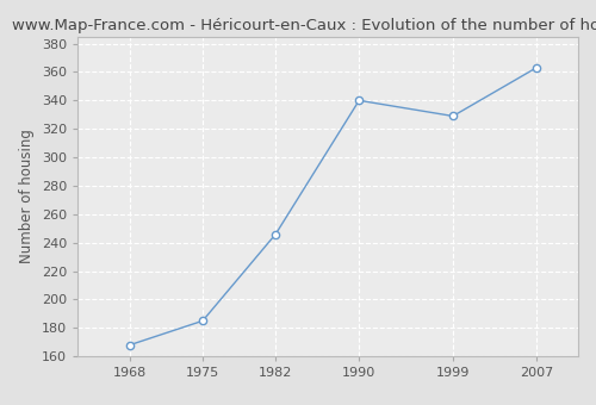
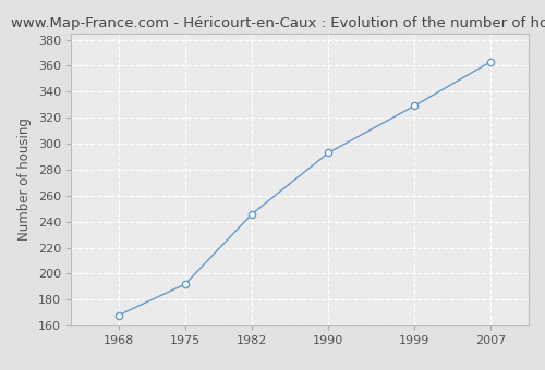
1975: 185 -> 192
1990: 340 -> 293
